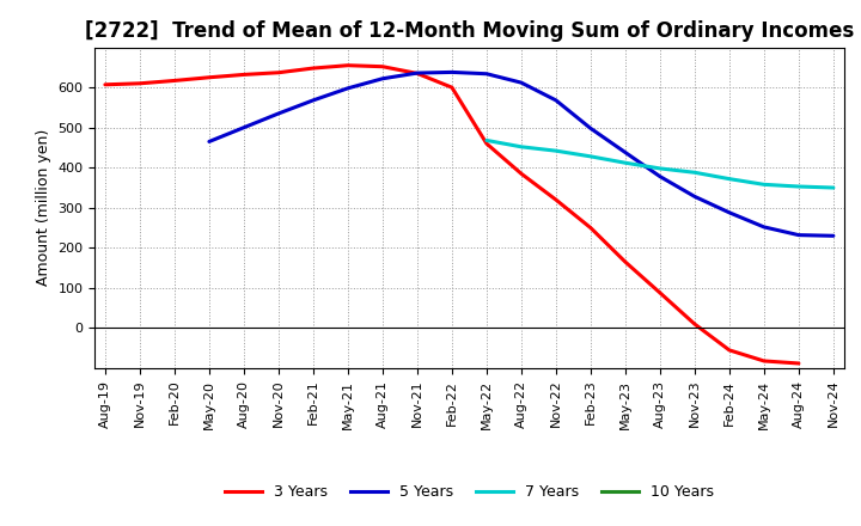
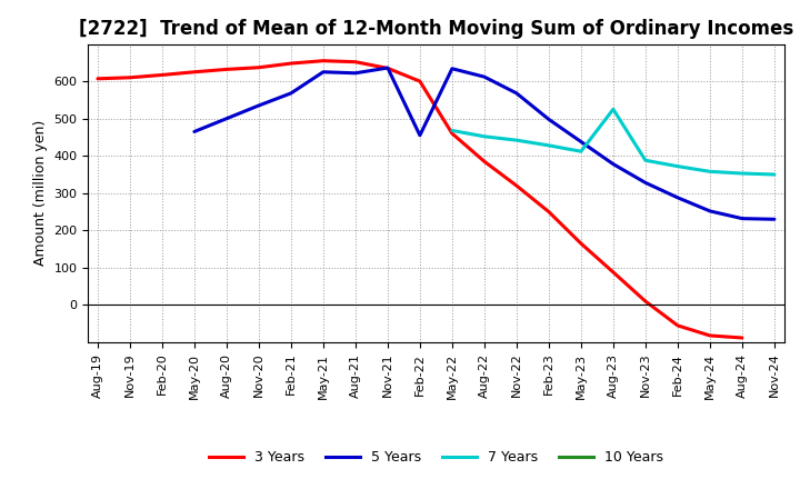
5 Years/May-21: 598 -> 625
5 Years/Feb-22: 638 -> 455
7 Years/Aug-23: 398 -> 525
